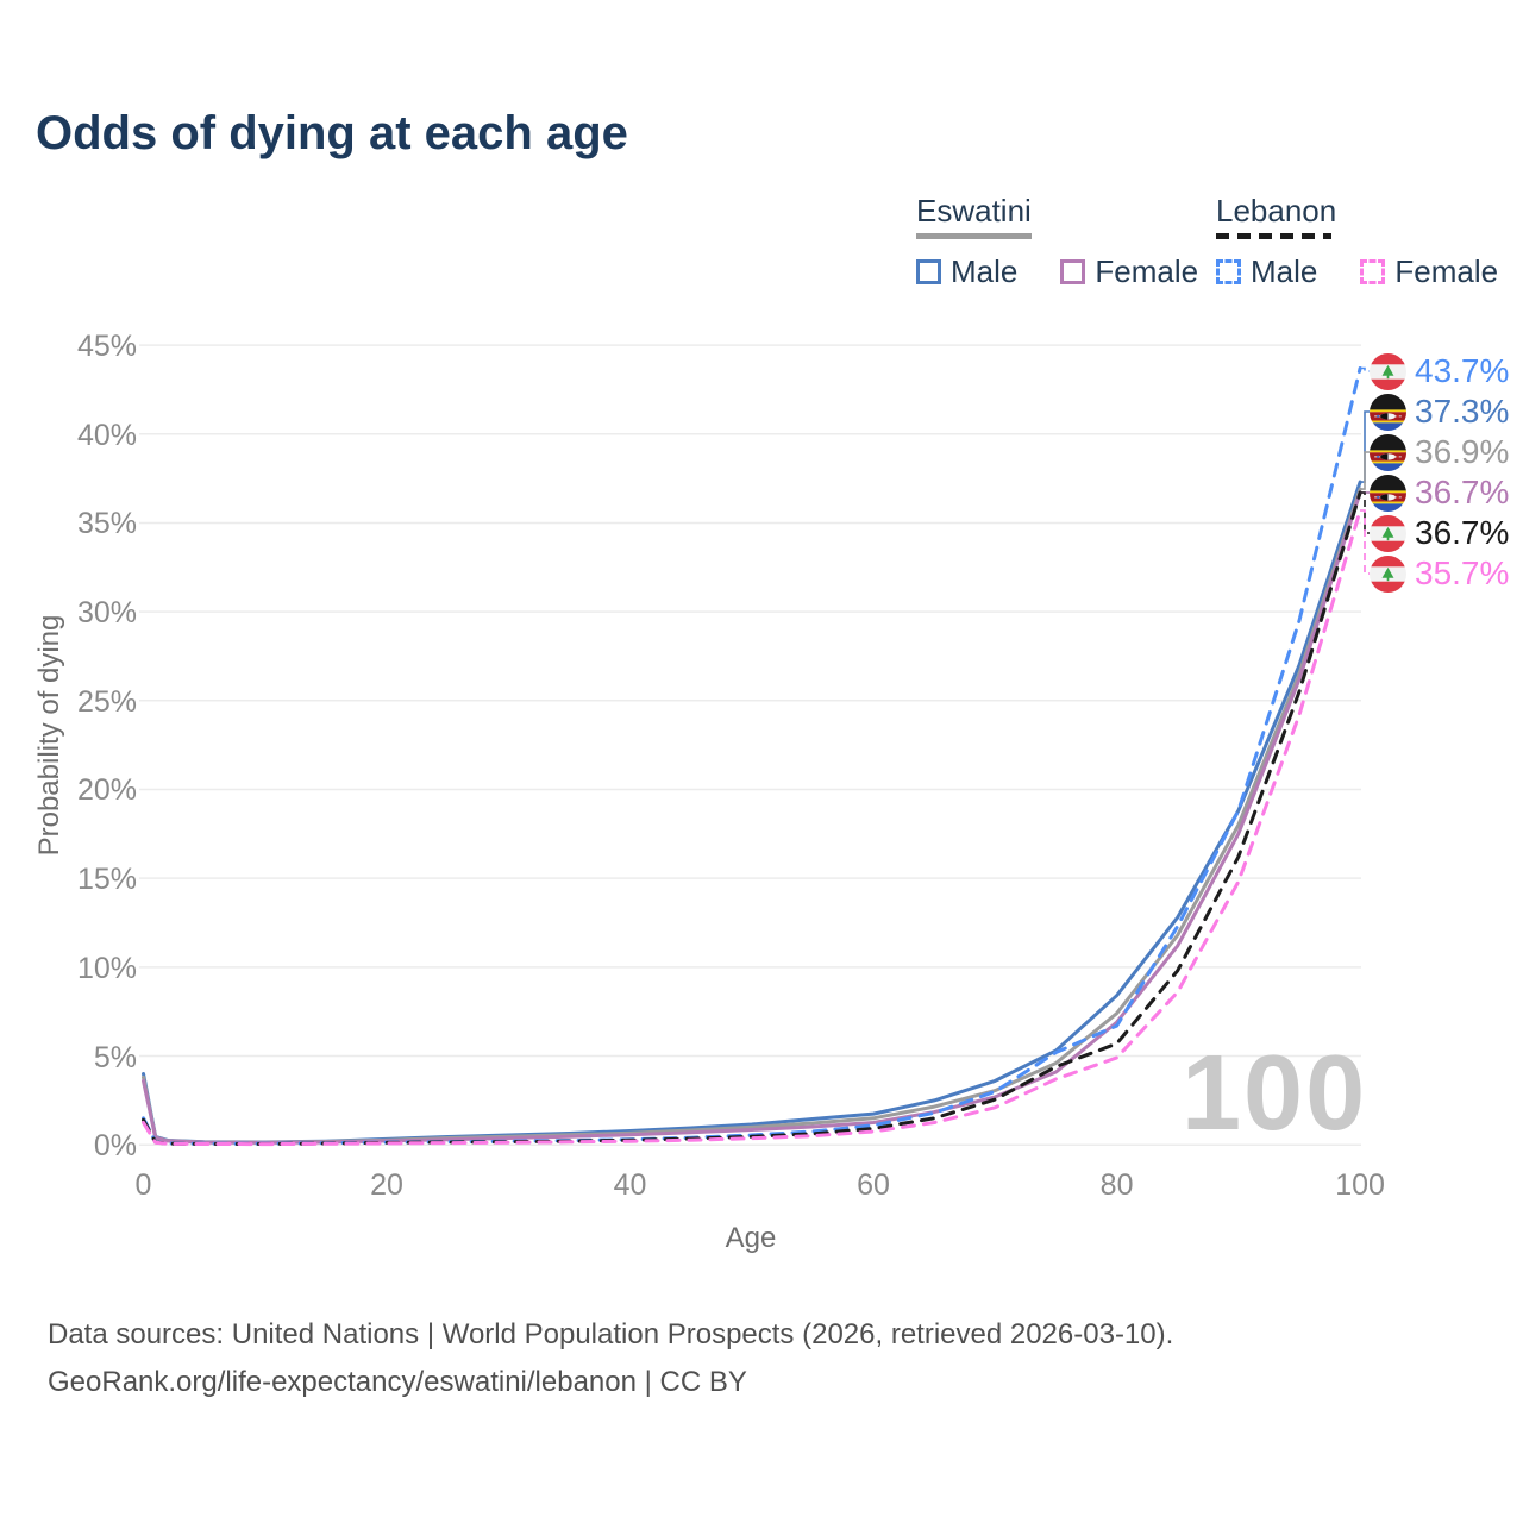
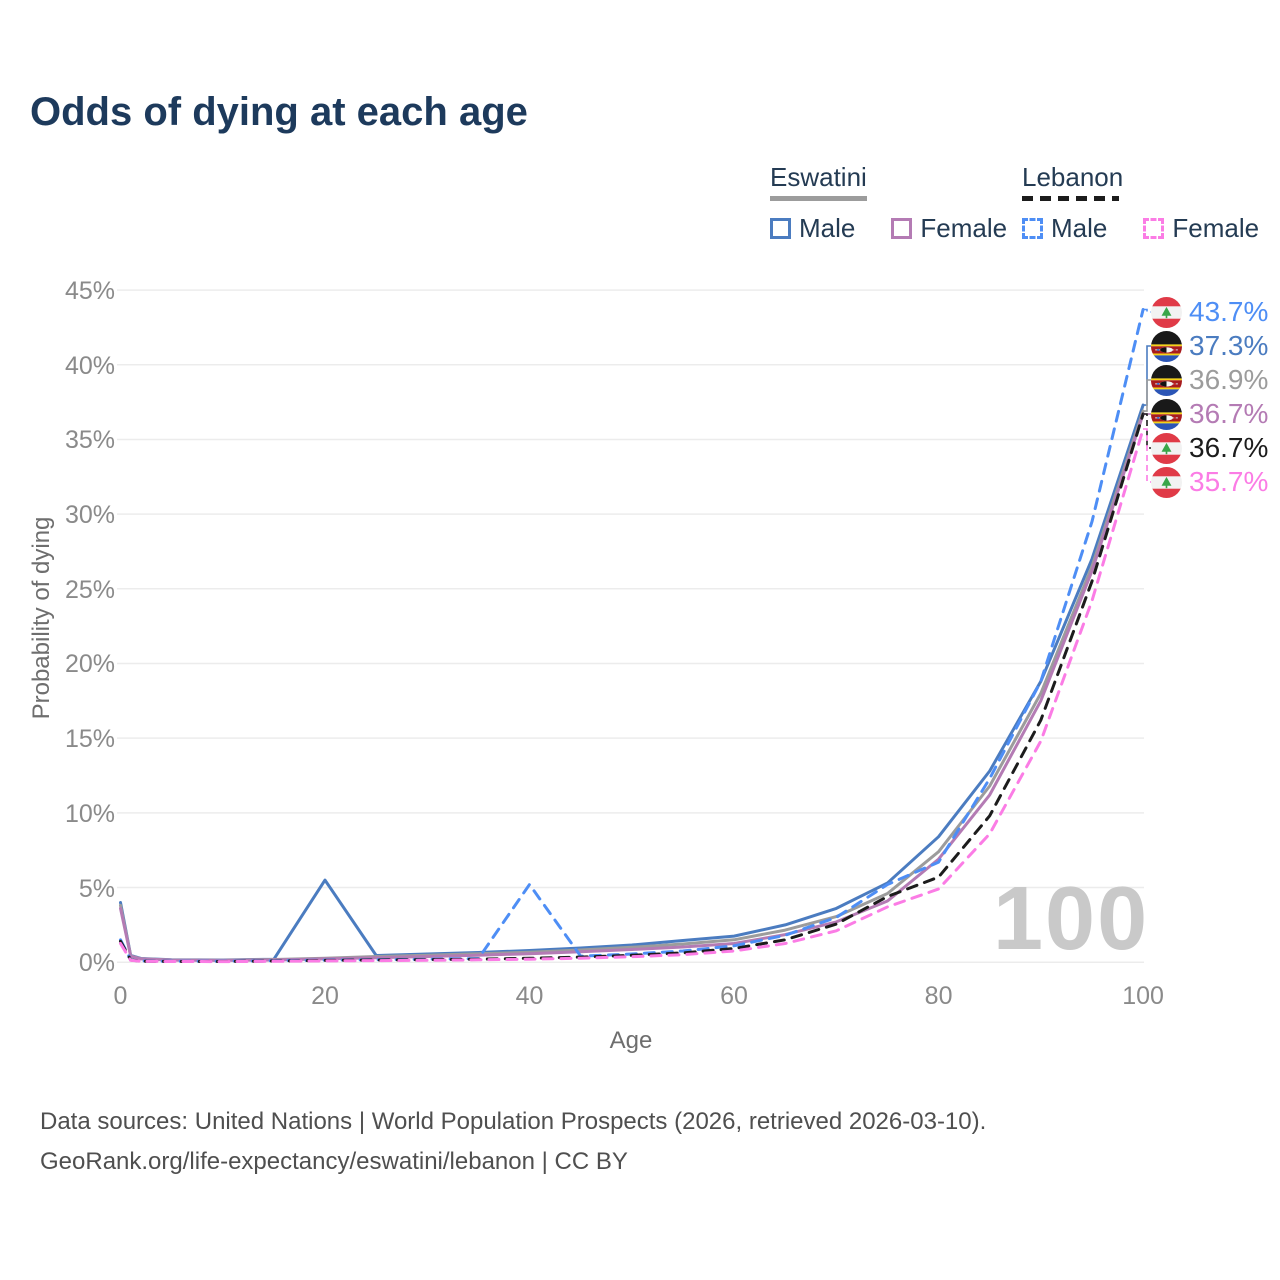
Eswatini Male/20: 0.3% -> 5.5%
Lebanon Male/40: 0.3% -> 5.2%
